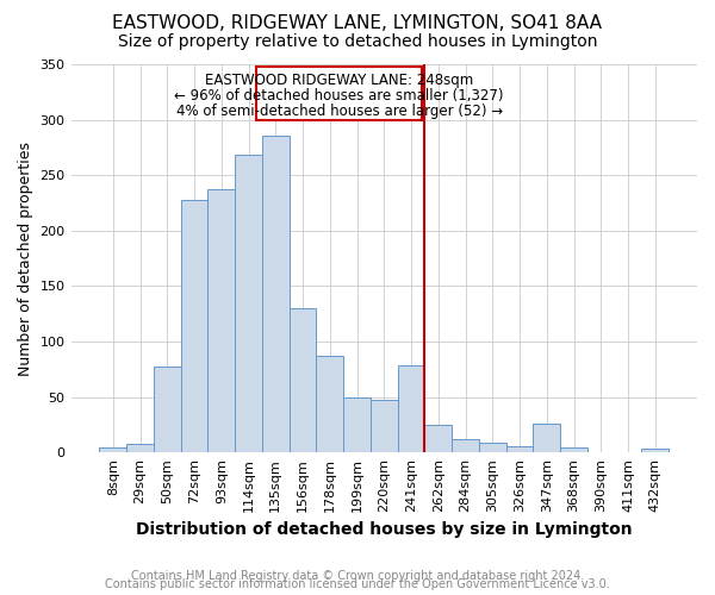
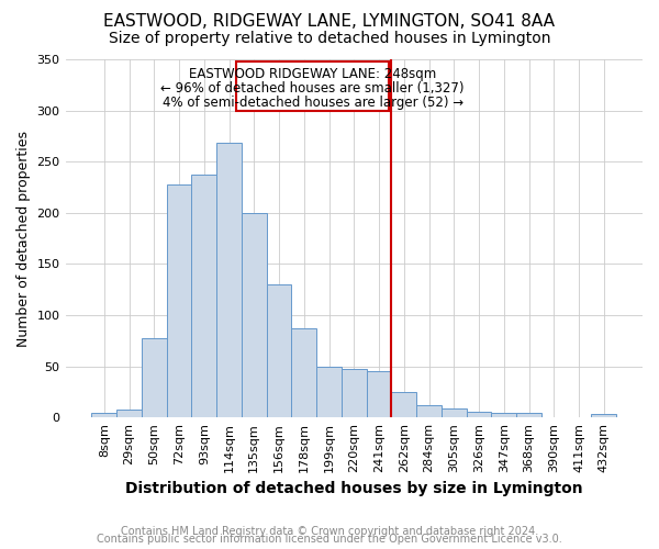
135sqm: 286 -> 200
241sqm: 78 -> 45
347sqm: 26 -> 5
